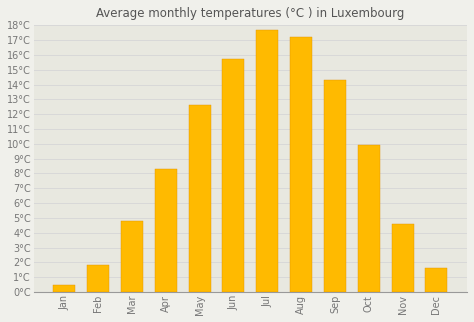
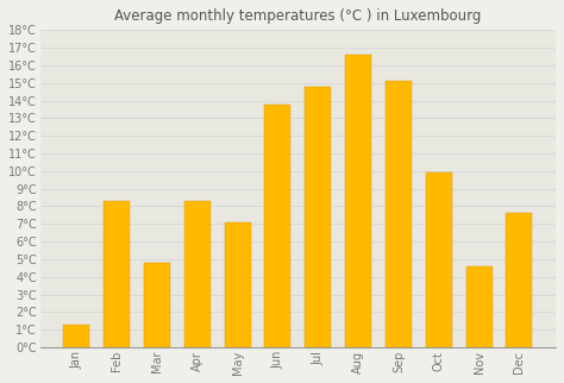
Jan: 0.5°C -> 1.3°C
Feb: 1.8°C -> 8.3°C
May: 12.6°C -> 7.1°C
Jun: 15.7°C -> 13.8°C
Jul: 17.7°C -> 14.8°C
Aug: 17.2°C -> 16.6°C
Sep: 14.3°C -> 15.1°C
Dec: 1.6°C -> 7.6°C
